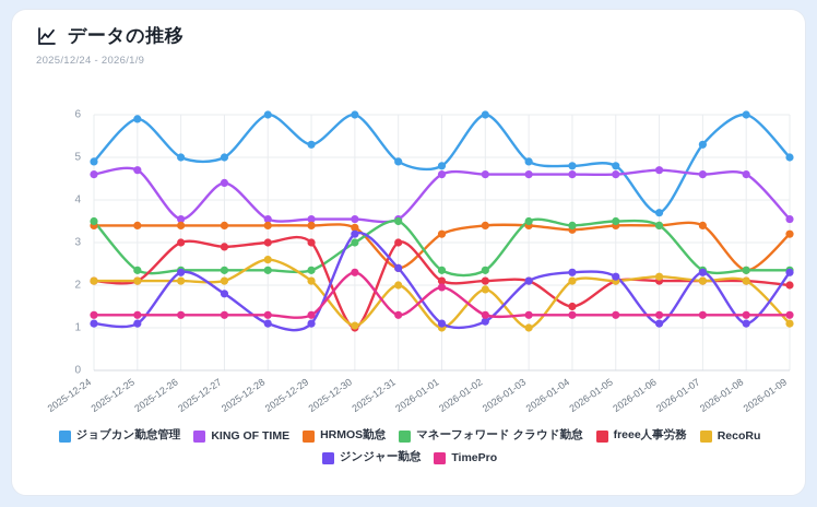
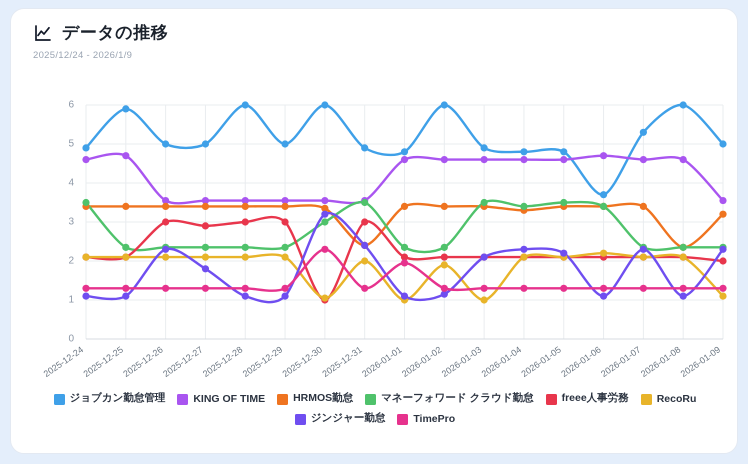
KING OF TIME/2025-12-27: 4.4 -> 3.5
RecoRu/2025-12-28: 2.6 -> 2.1
ジョブカン勤怠管理/2025-12-29: 5.3 -> 5.0
HRMOS勤怠/2026-01-01: 3.2 -> 3.4
freee人事労務/2026-01-04: 1.5 -> 2.1
